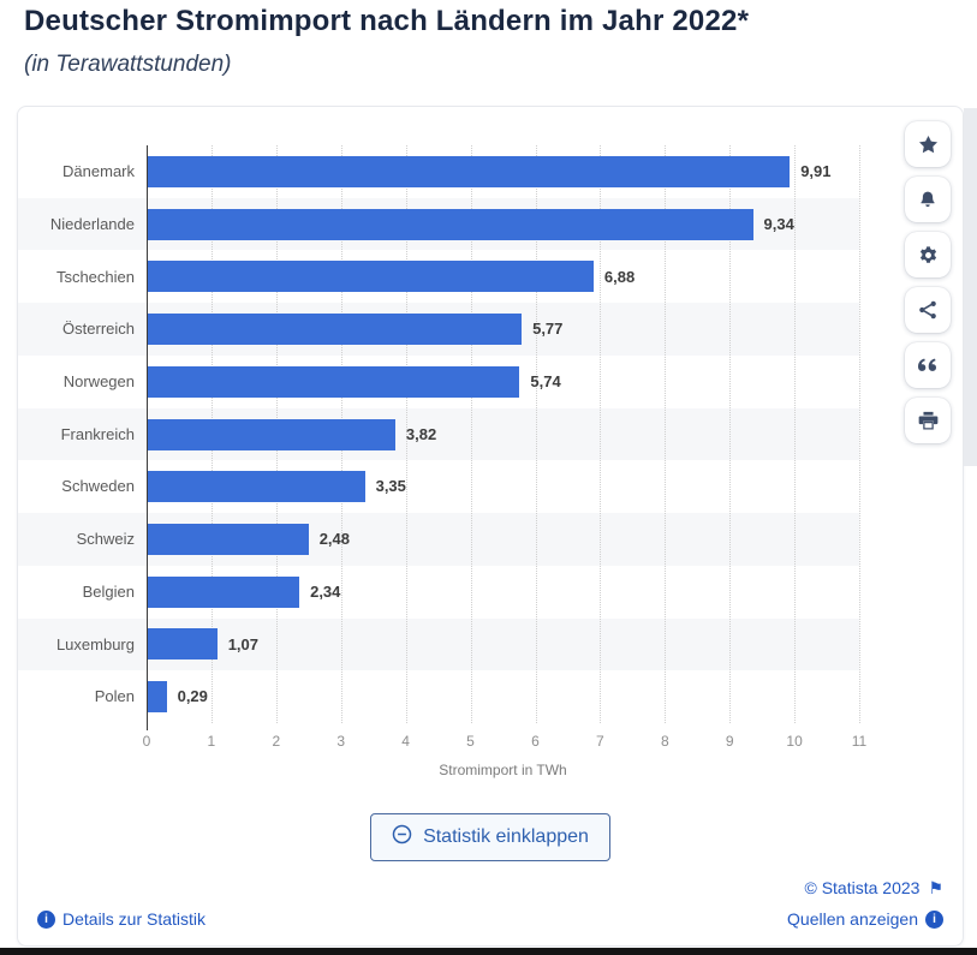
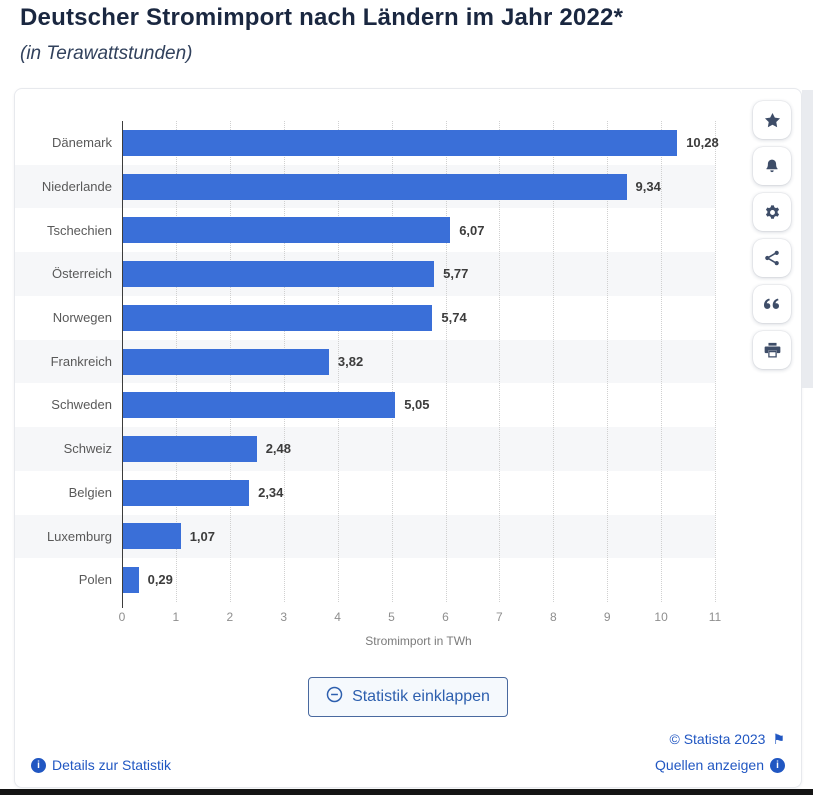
Dänemark: 9,91 -> 10,28
Tschechien: 6,88 -> 6,07
Schweden: 3,35 -> 5,05
